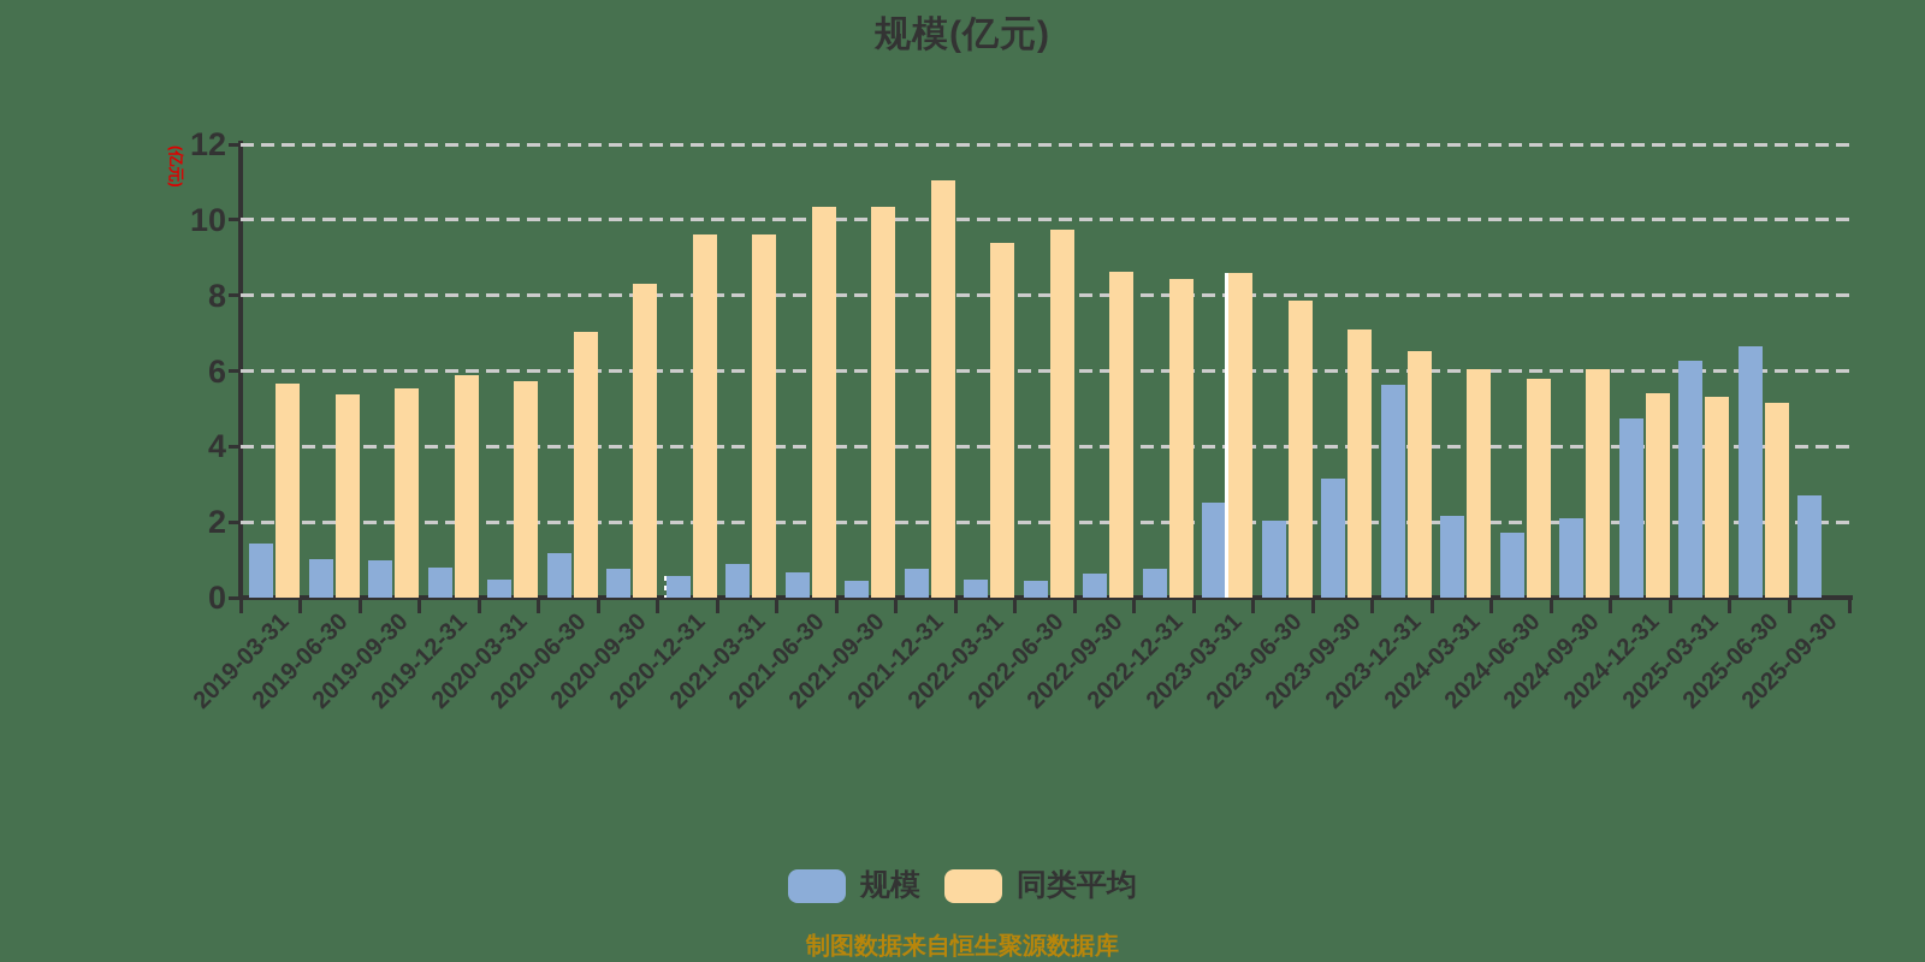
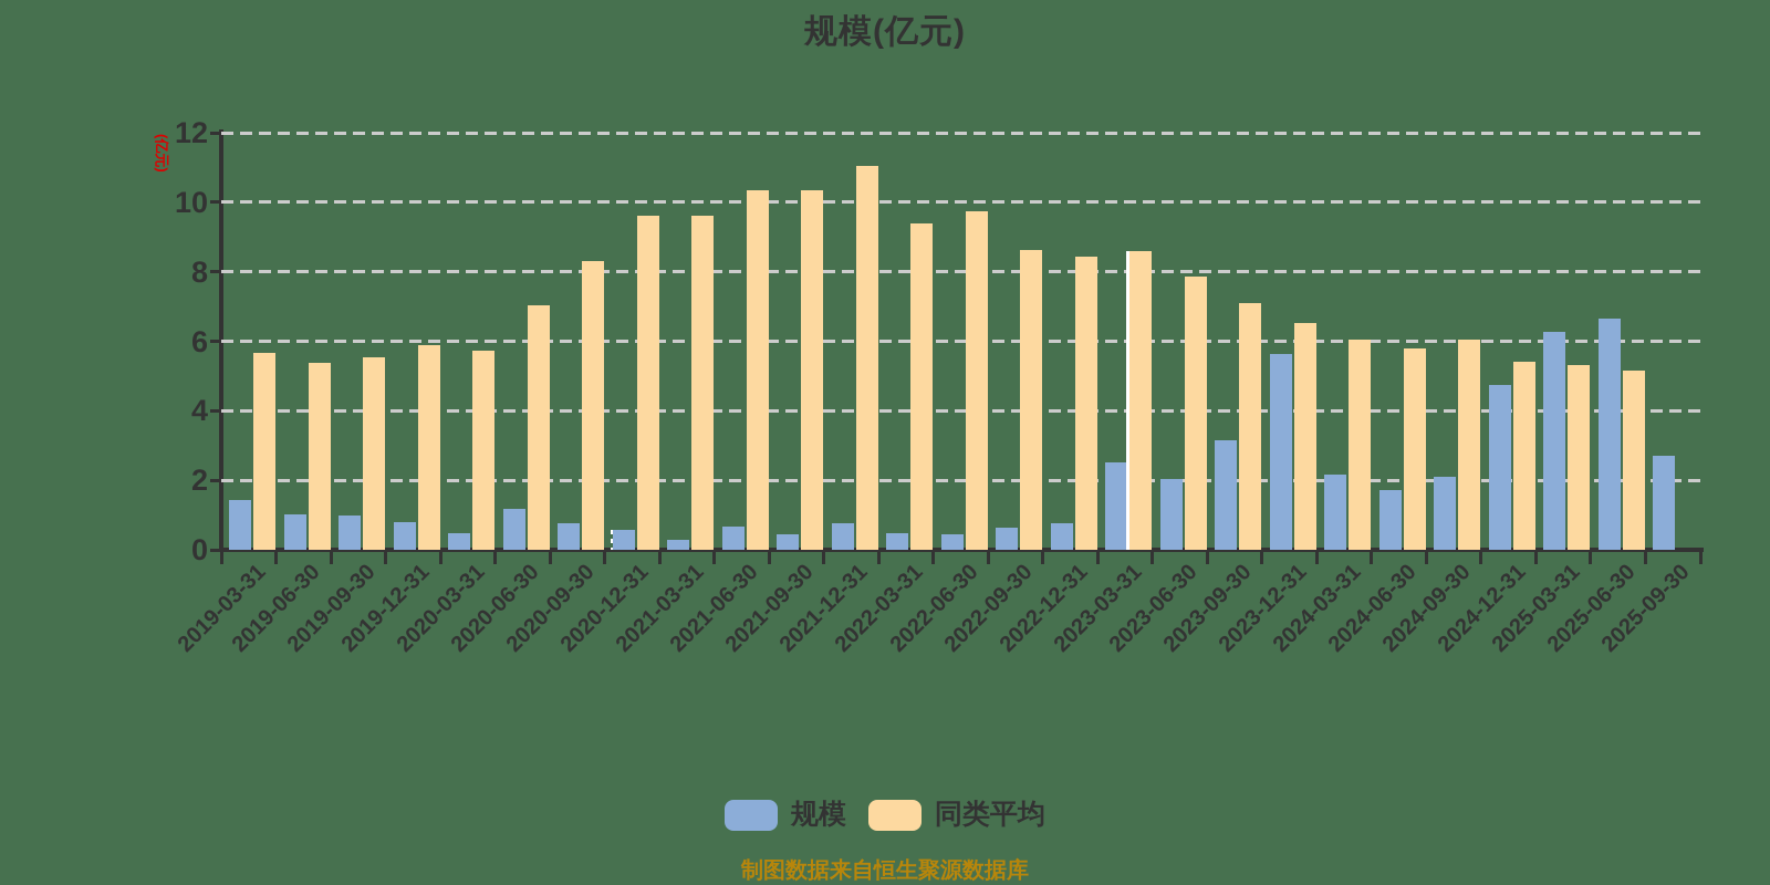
规模/2021-03-31: 0.9 -> 0.3
